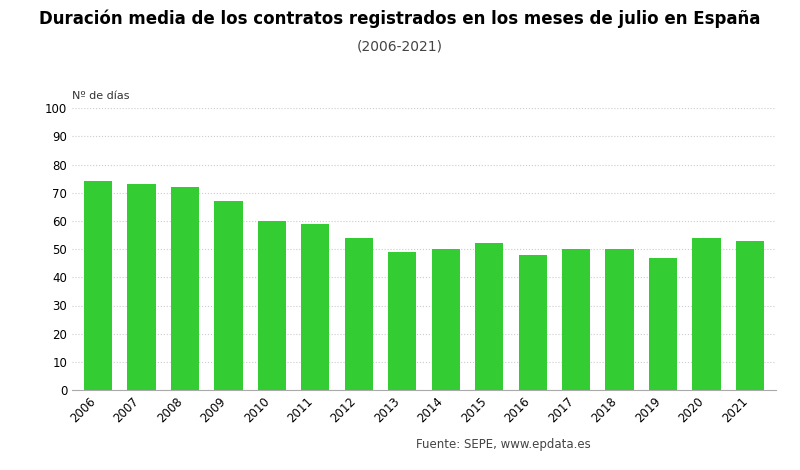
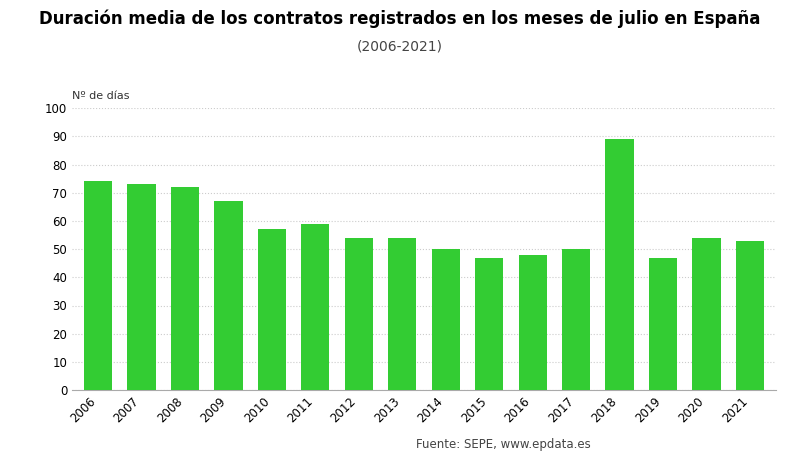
2010: 60 -> 57
2013: 49 -> 54
2015: 52 -> 47
2018: 50 -> 89
